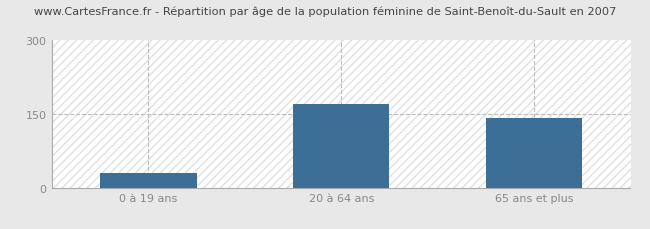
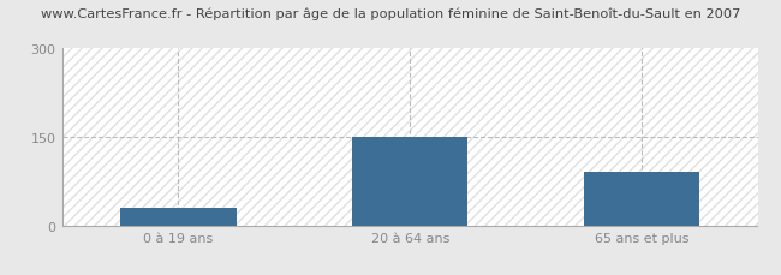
20 à 64 ans: 170 -> 150
65 ans et plus: 142 -> 90
